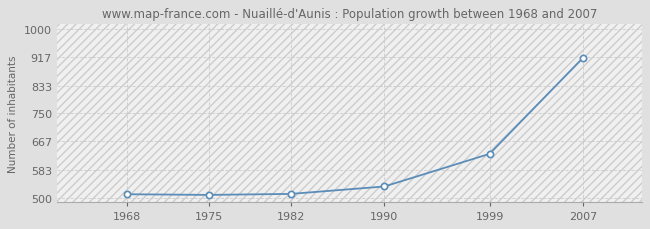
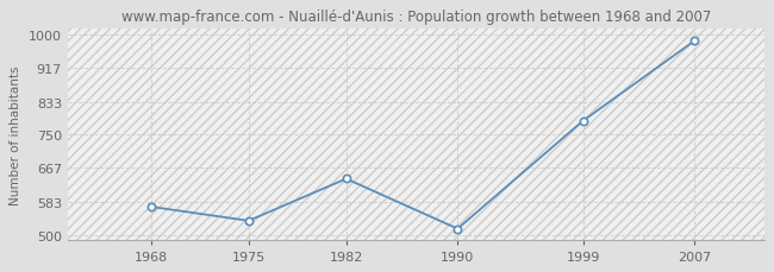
1968: 510 -> 570
1975: 508 -> 535
1982: 511 -> 640
1990: 533 -> 515
1999: 630 -> 785
2007: 916 -> 985
